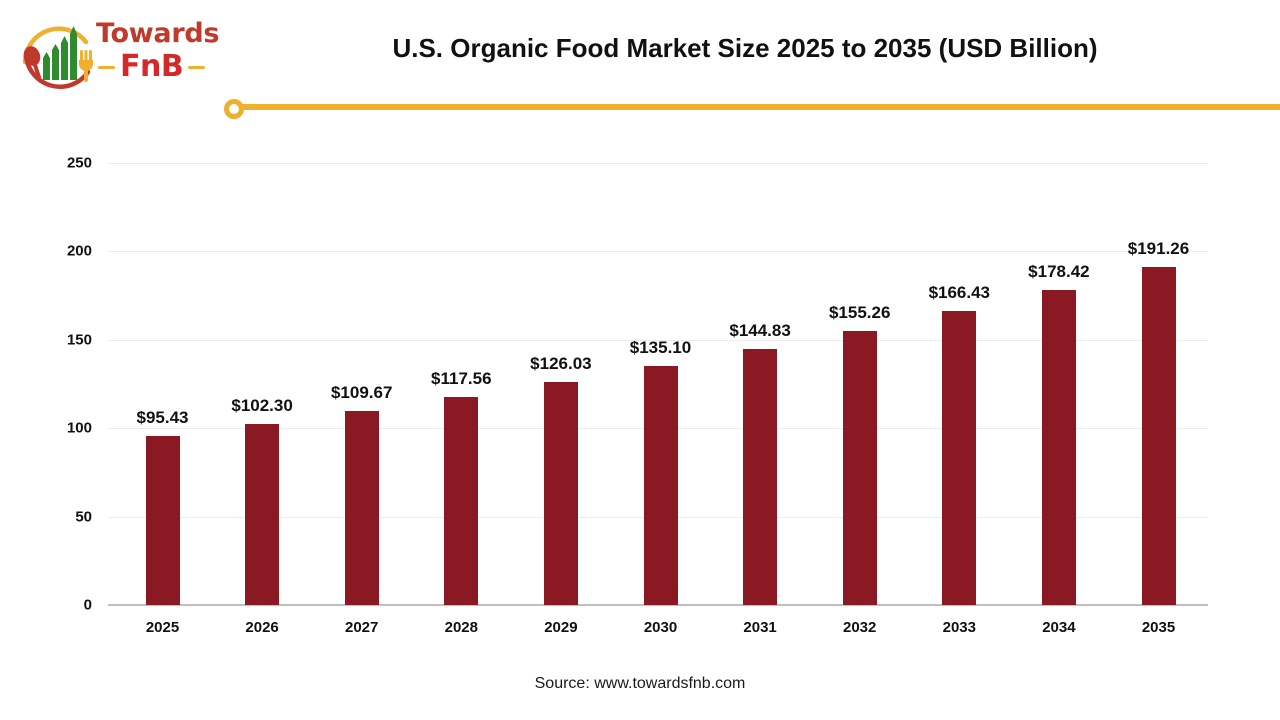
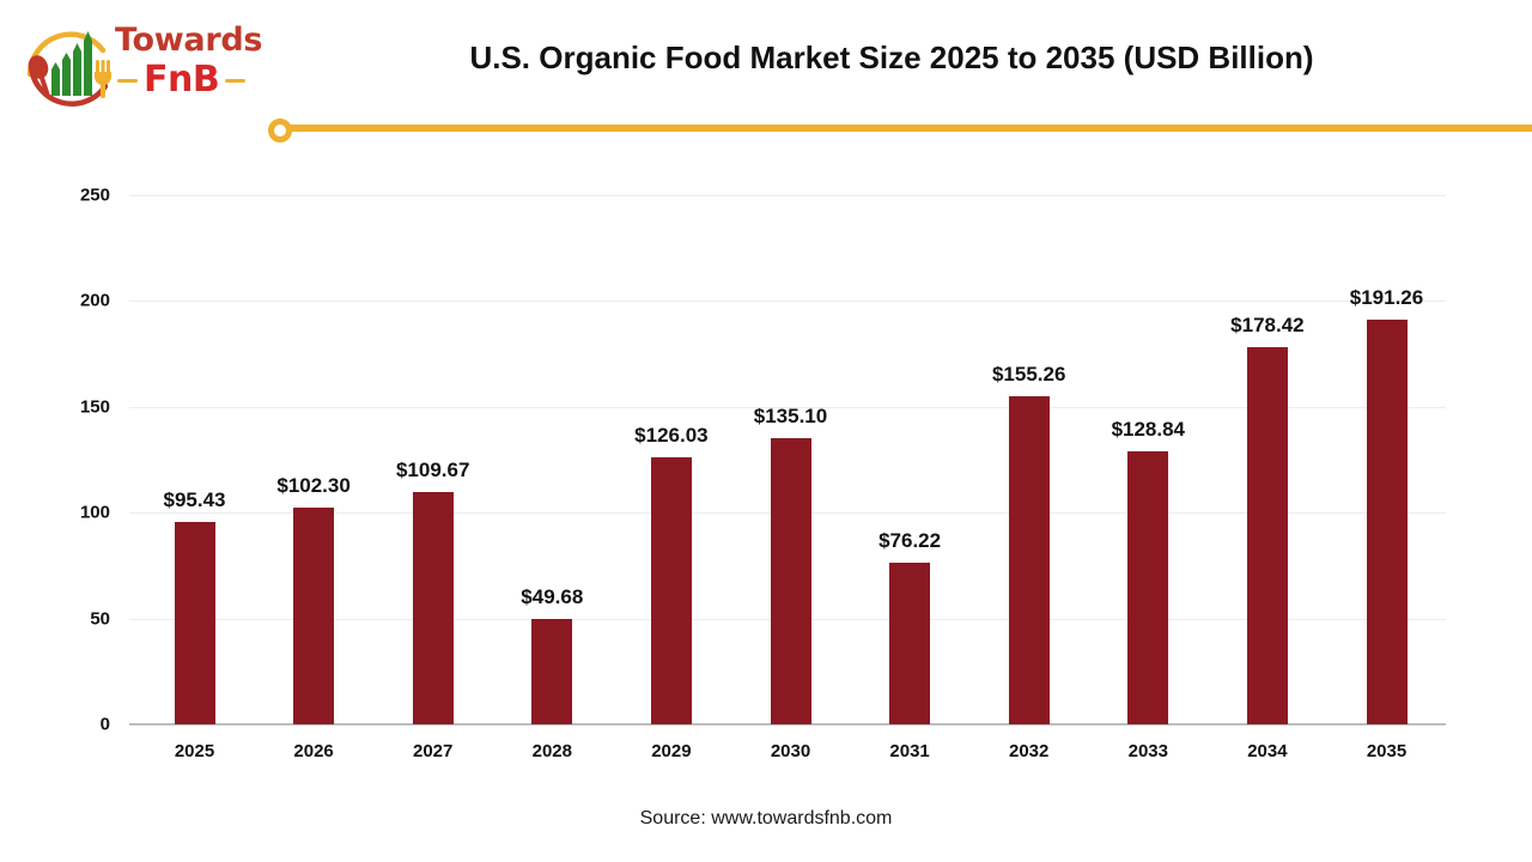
2028: $117.56 -> $49.68
2031: $144.83 -> $76.22
2033: $166.43 -> $128.84
